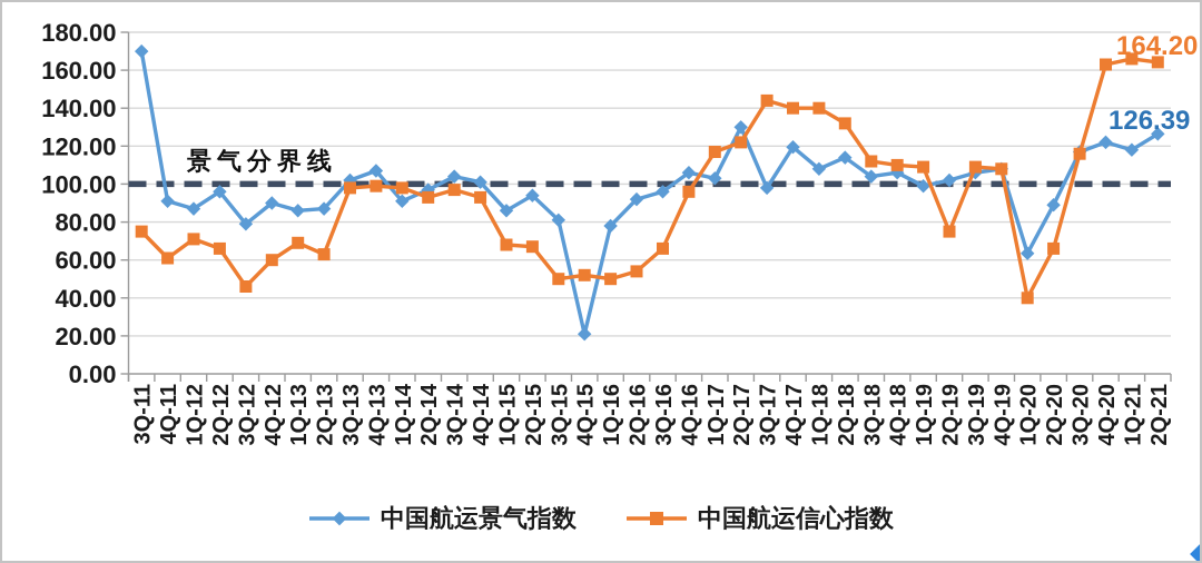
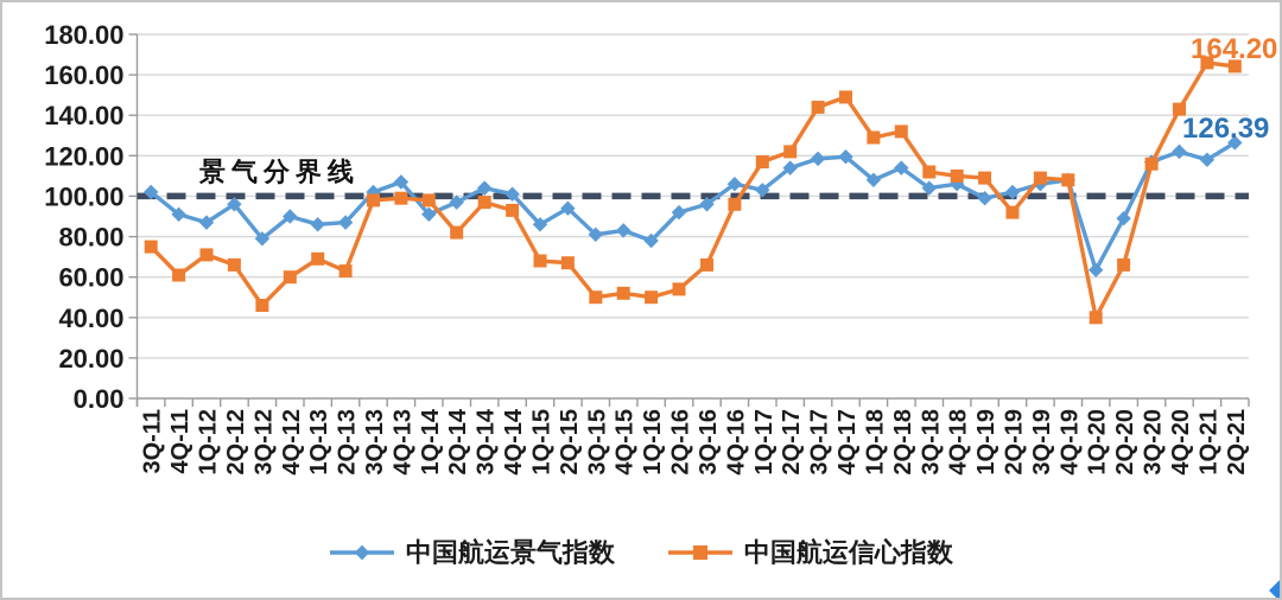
中国航运景气指数/3Q-11: 170 -> 102
中国航运信心指数/2Q-14: 93 -> 82
中国航运景气指数/4Q-15: 21 -> 83
中国航运景气指数/2Q-17: 130 -> 114
中国航运景气指数/3Q-17: 98 -> 118
中国航运信心指数/4Q-17: 140 -> 149
中国航运信心指数/1Q-18: 140 -> 129
中国航运信心指数/2Q-19: 75 -> 92
中国航运信心指数/4Q-20: 163 -> 143
